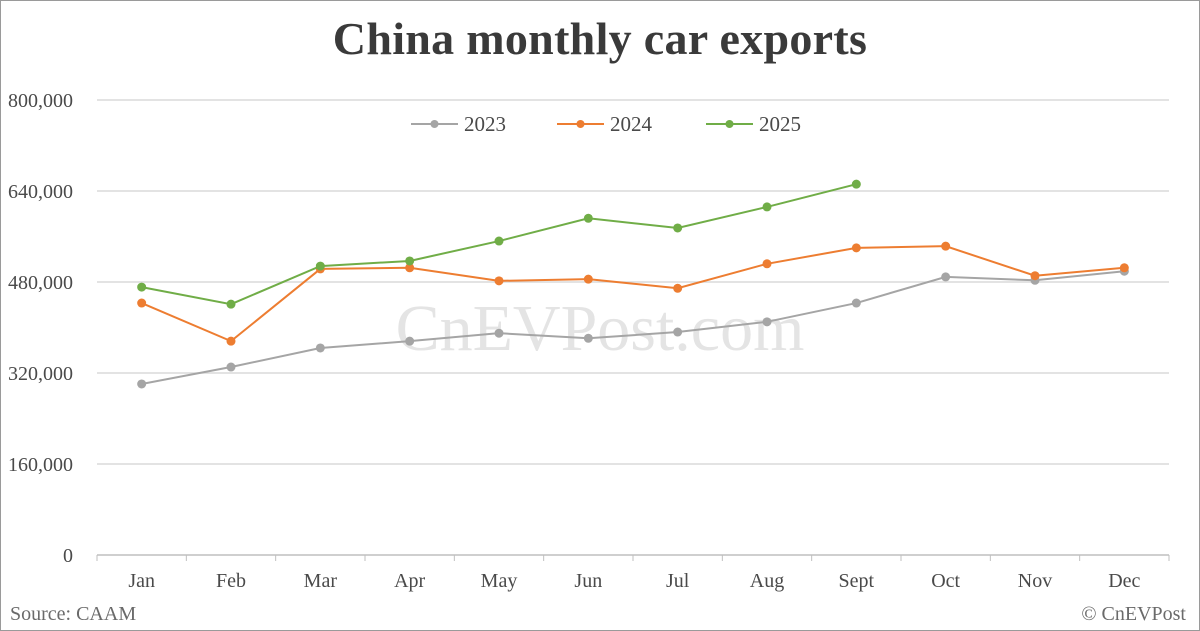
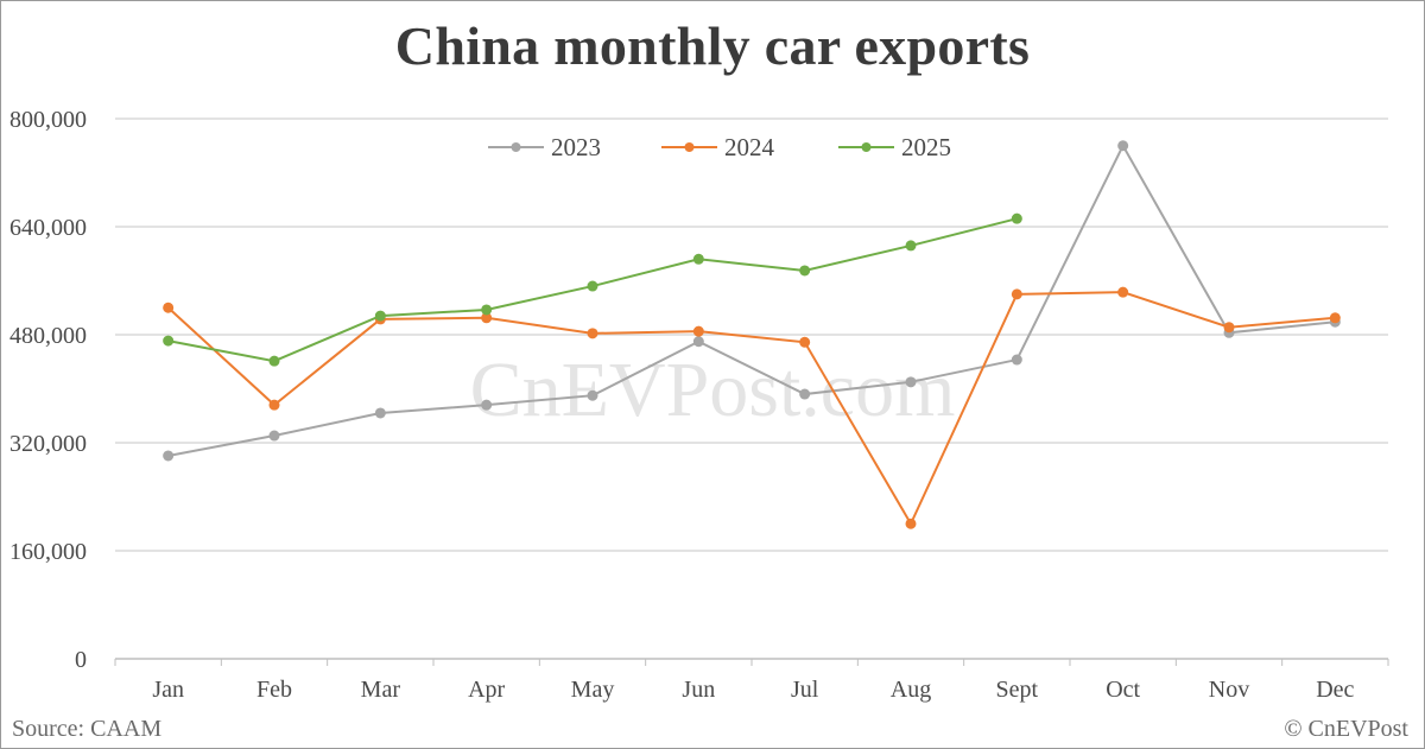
2024/Jan: 440000 -> 520000
2023/Jun: 380000 -> 470000
2024/Aug: 510000 -> 200000
2023/Oct: 490000 -> 760000
